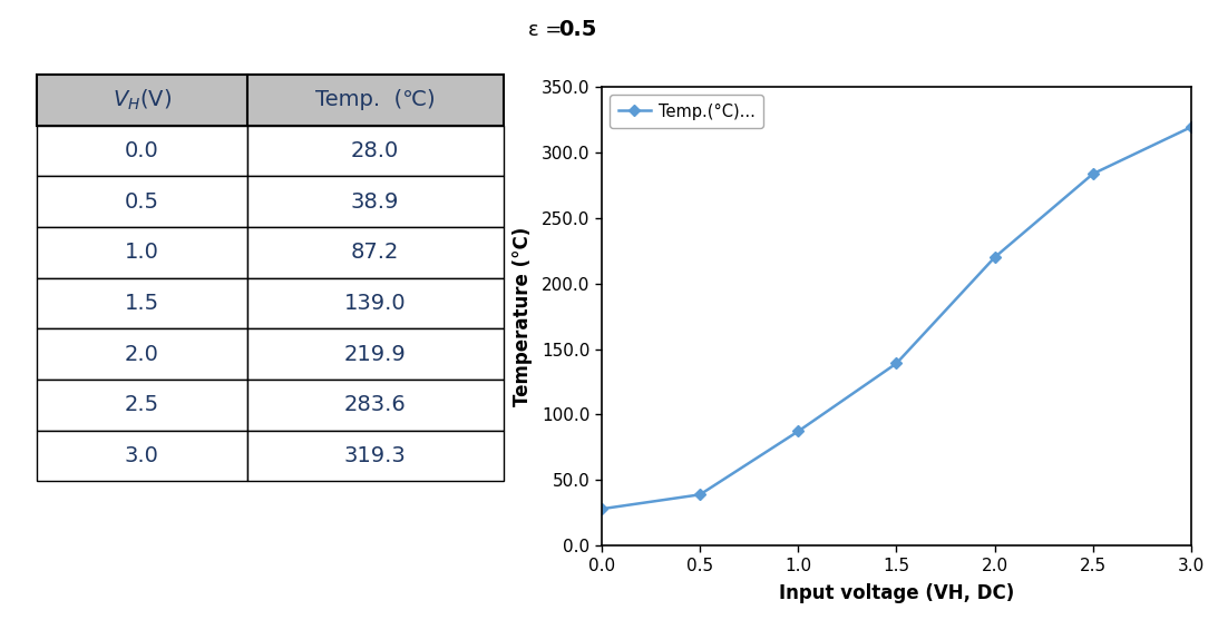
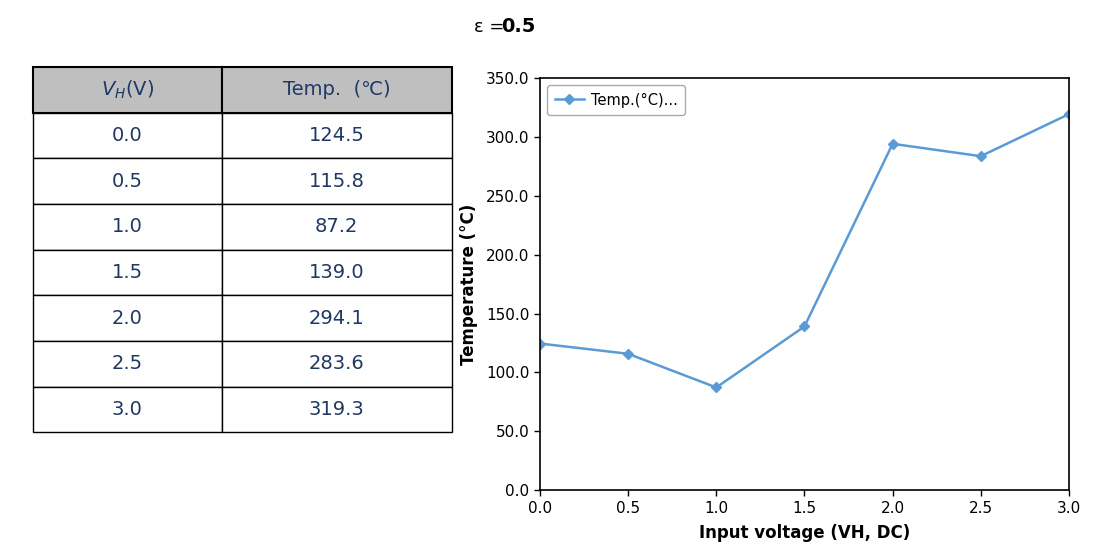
0.0: 28.0 -> 124.5
0.5: 38.9 -> 115.8
2.0: 219.9 -> 294.1
